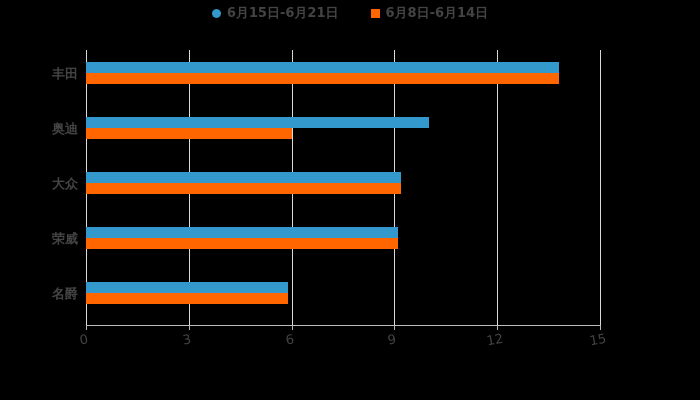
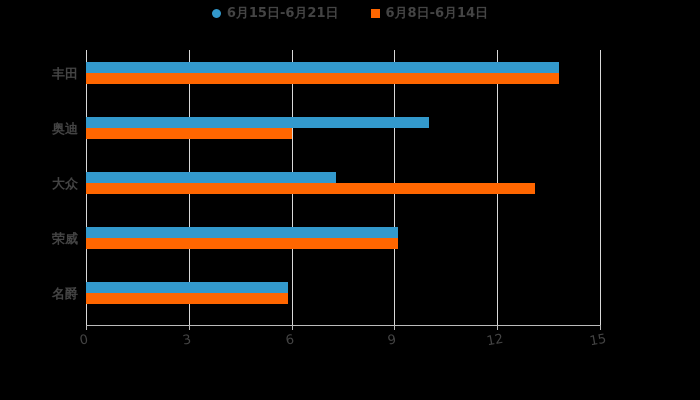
6月15日-6月21日/大众: 9.2 -> 7.3
6月8日-6月14日/大众: 9.2 -> 13.1
